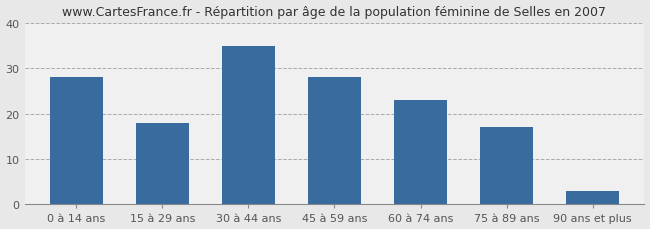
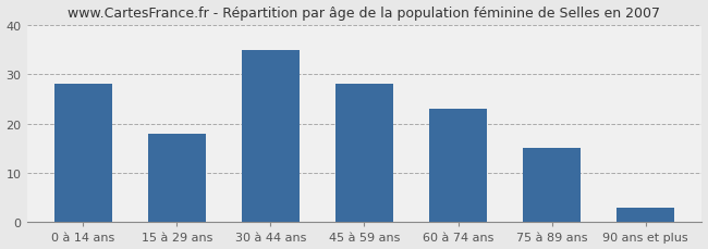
75 à 89 ans: 17 -> 15
